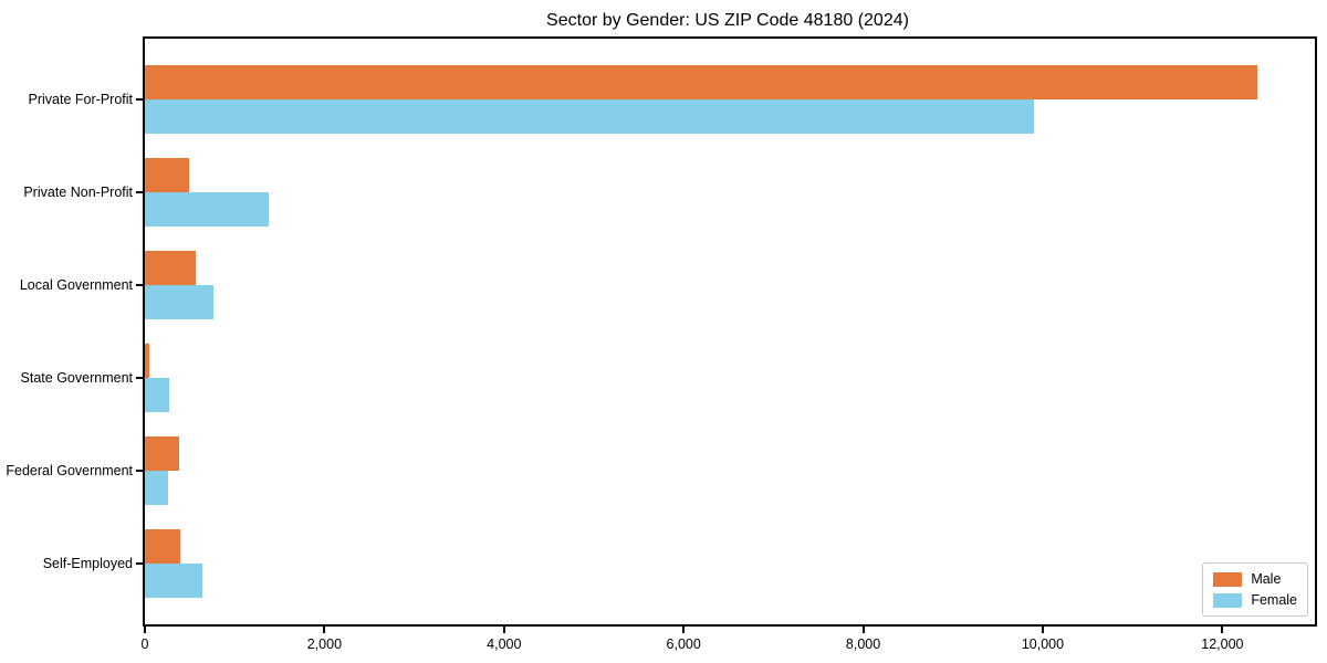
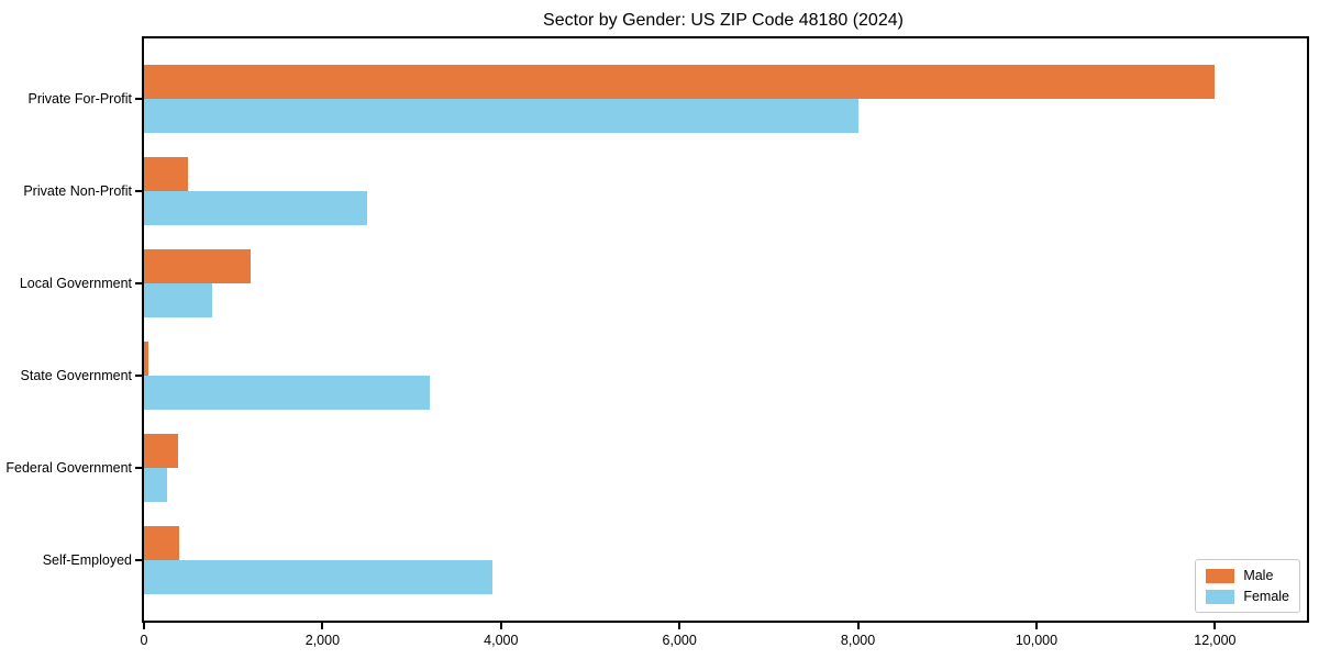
Male/Private For-Profit: 12400 -> 12000
Female/Private For-Profit: 9900 -> 8000
Female/Private Non-Profit: 1400 -> 2500
Male/Local Government: 600 -> 1200
Female/State Government: 300 -> 3200
Female/Self-Employed: 600 -> 3900
